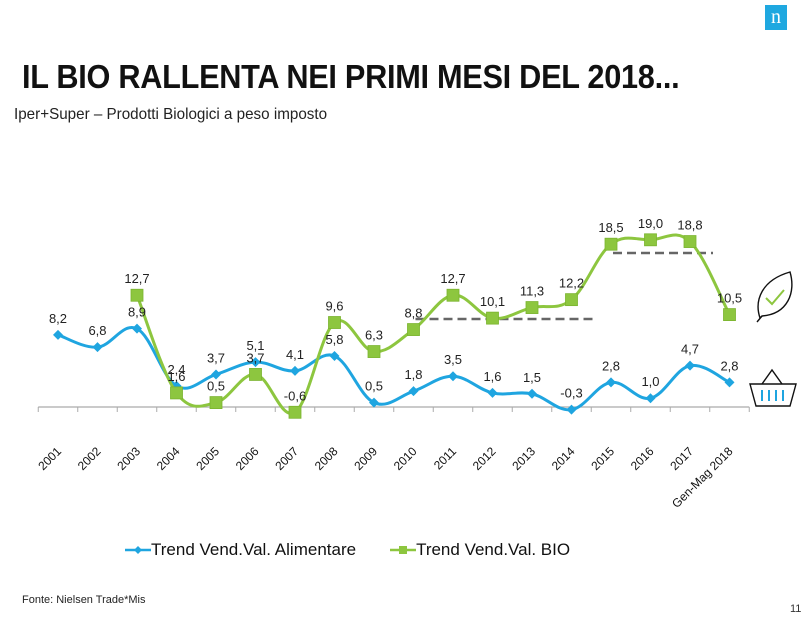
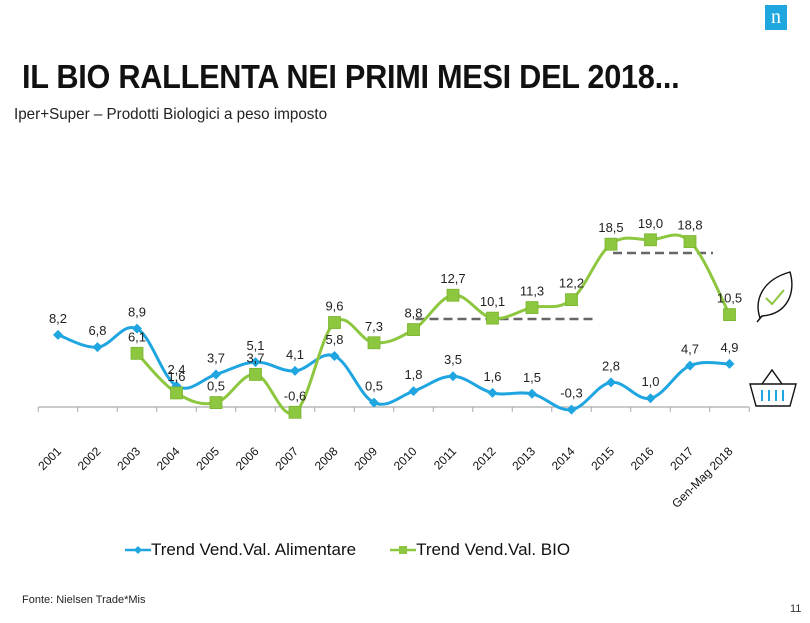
Trend Vend.Val. BIO/2003: 12,7 -> 6,1
Trend Vend.Val. BIO/2009: 6,3 -> 7,3
Trend Vend.Val. Alimentare/Gen-Mag 2018: 2,8 -> 4,9
